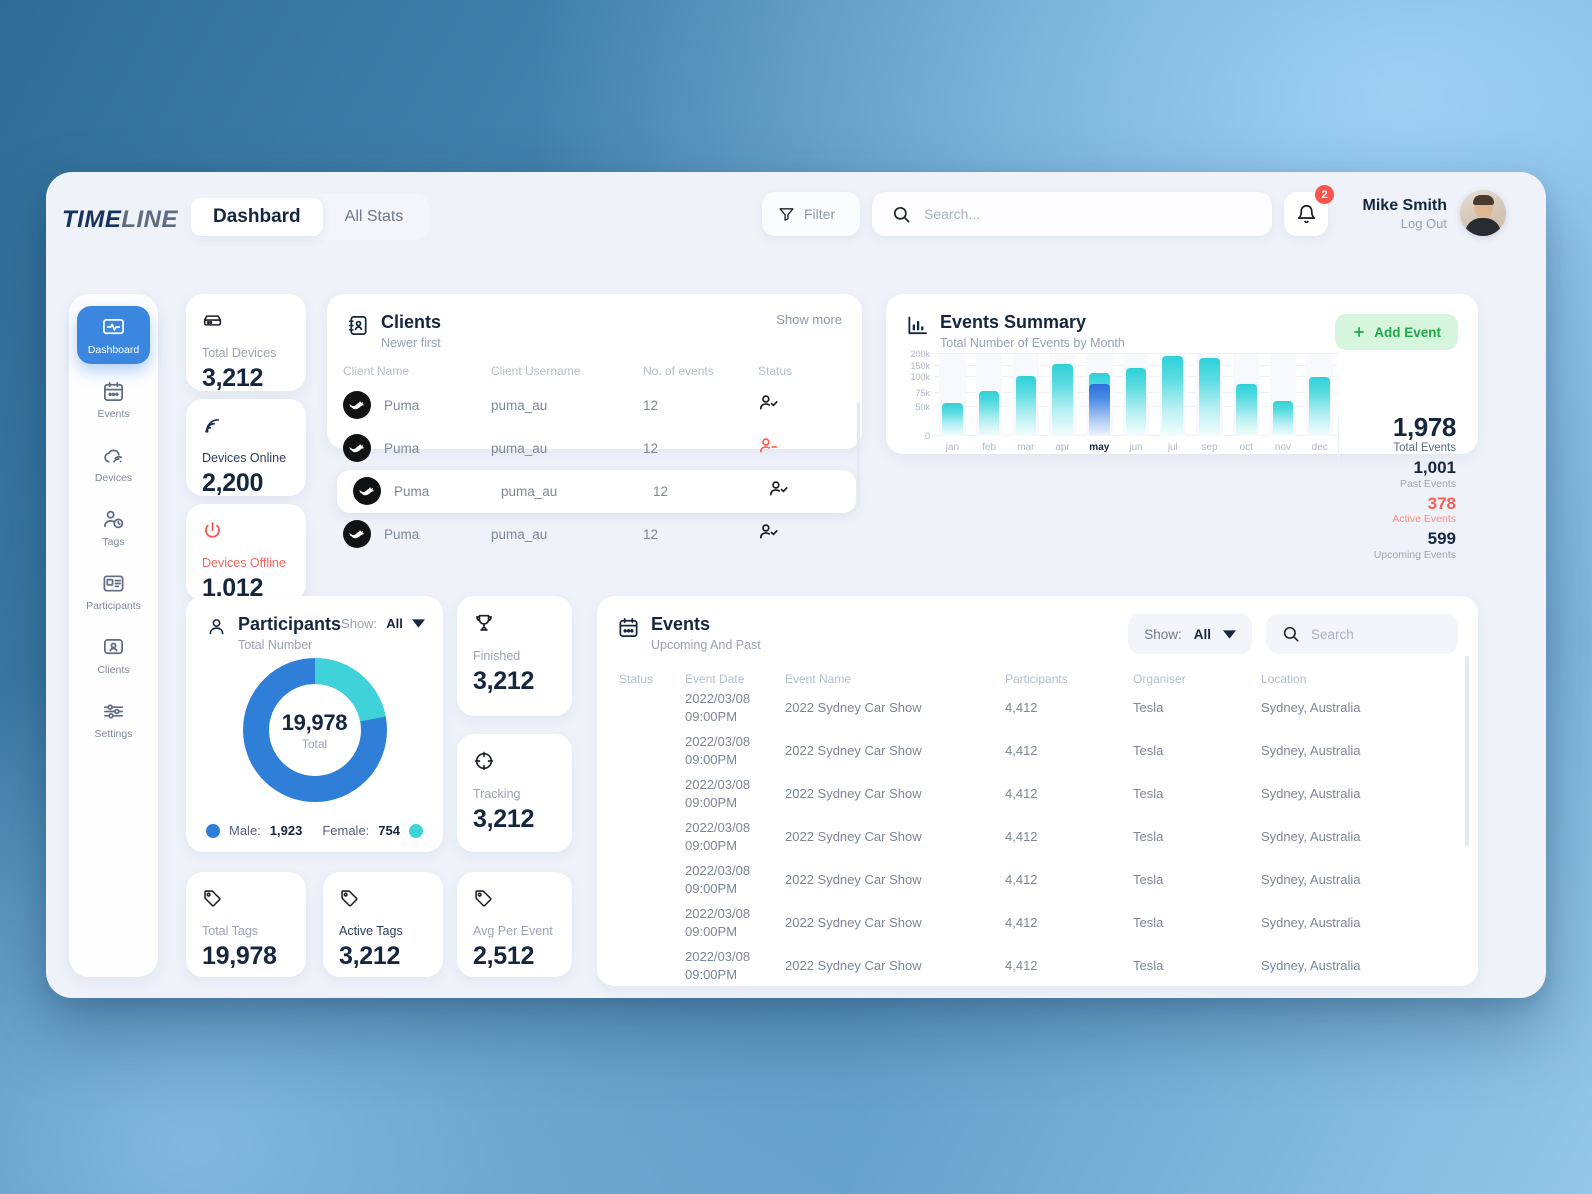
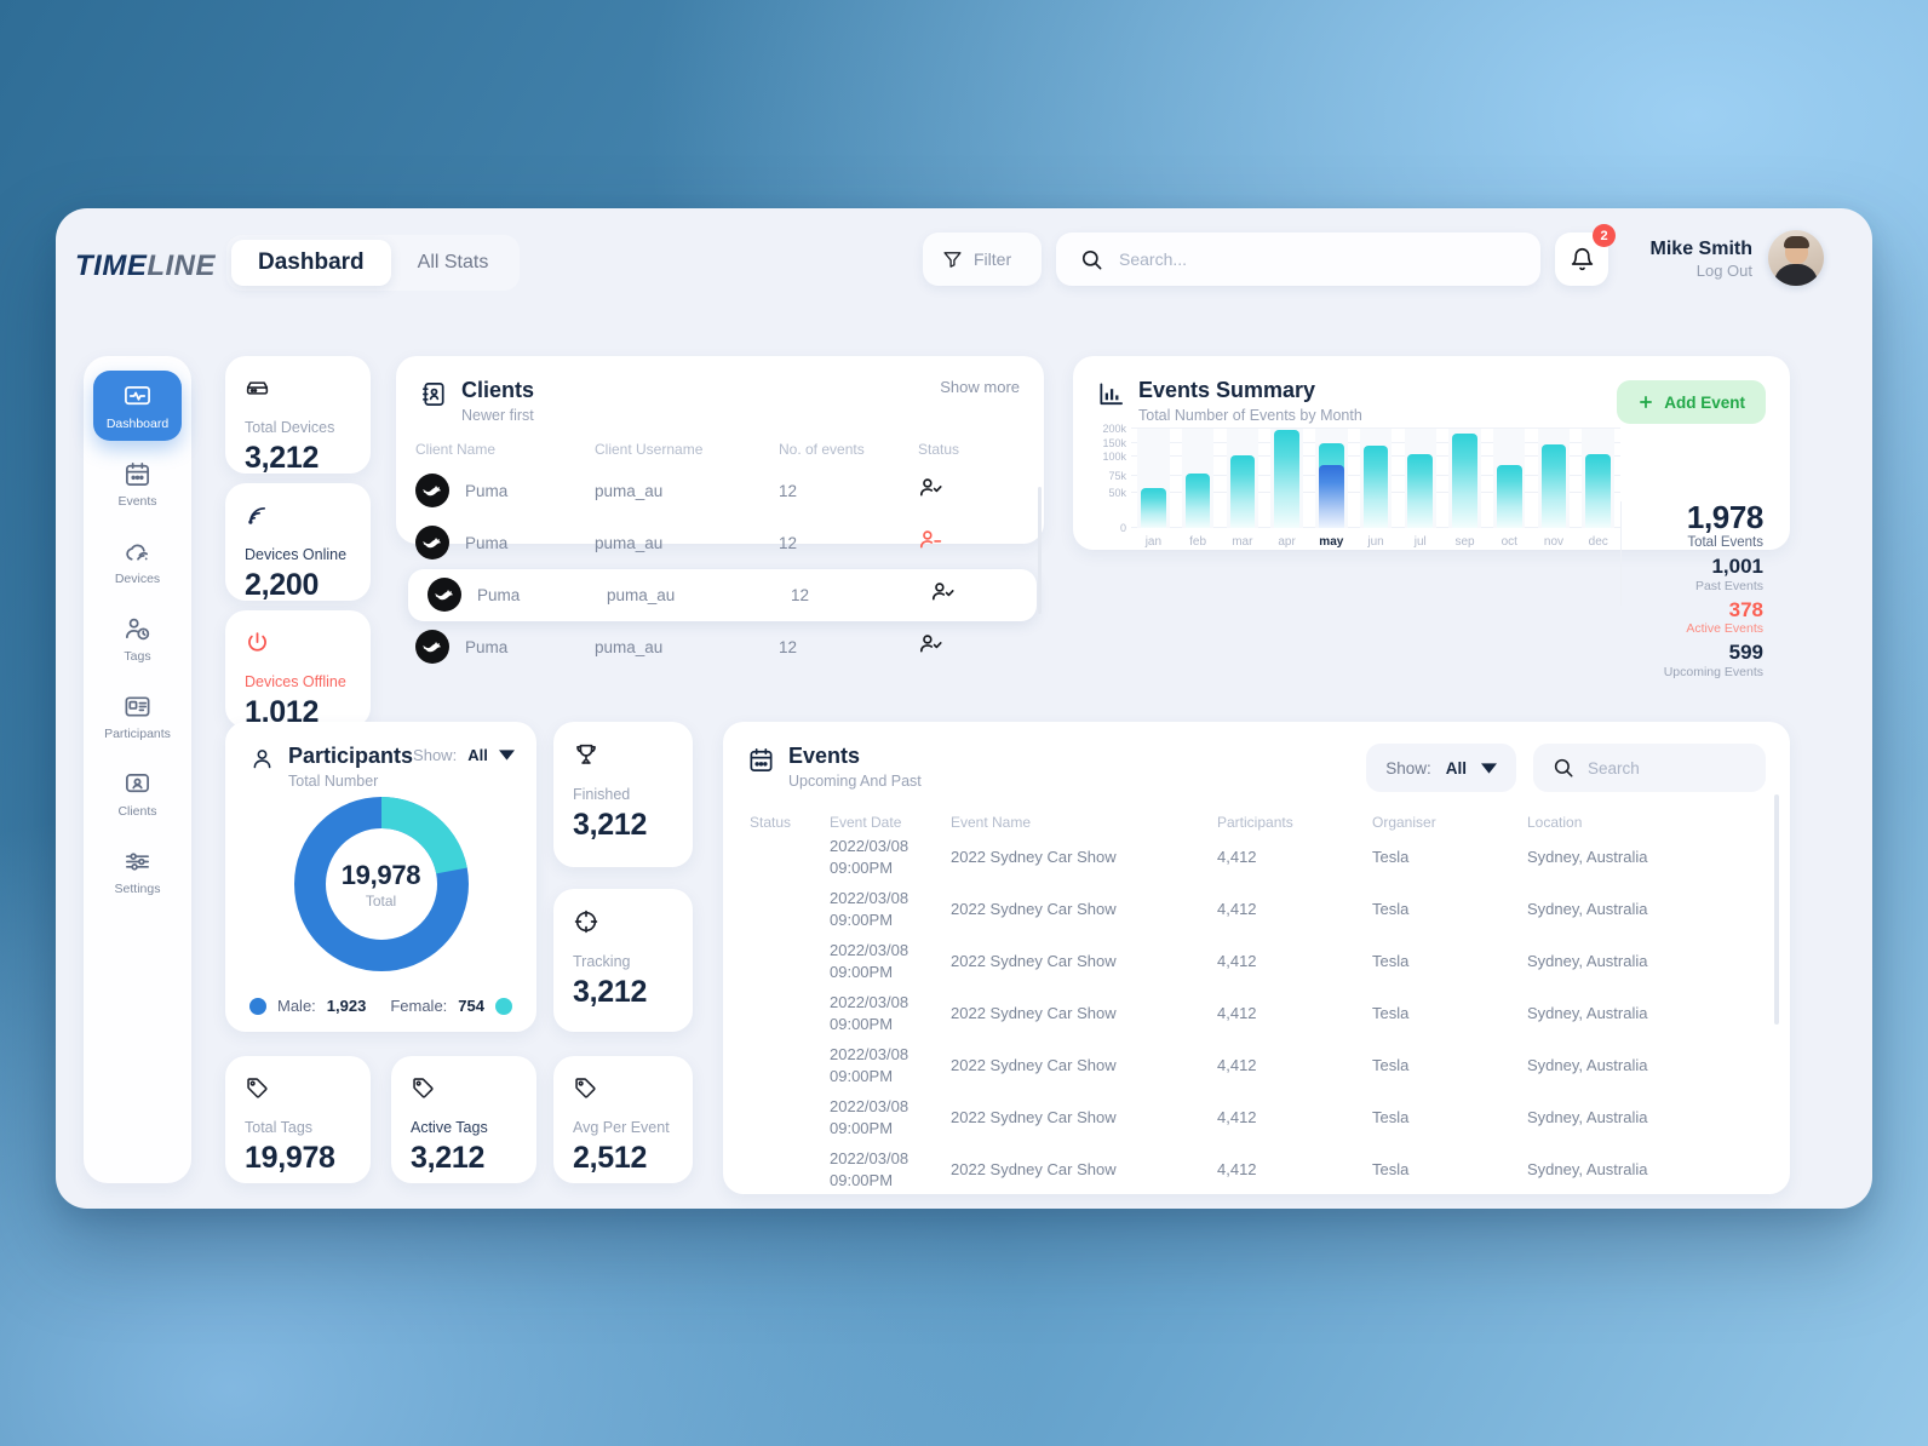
apr: 160k -> 200k
may: 120k -> 150k
jul: 190k -> 110k
nov: 60k -> 140k
dec: 100k -> 110k
